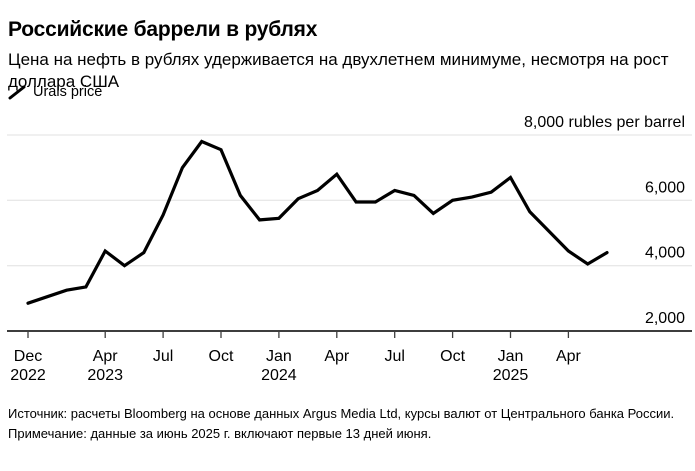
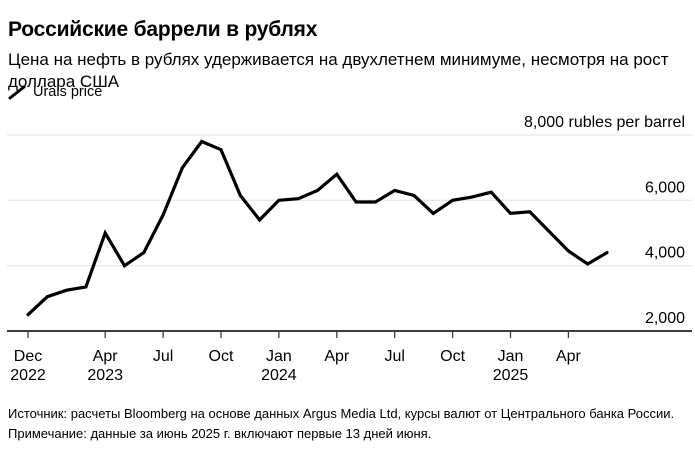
Dec 2022: 2800 -> 2500
Apr 2023: 4400 -> 5000
Jan 2024: 5400 -> 6000
Jan 2025: 6700 -> 5600
